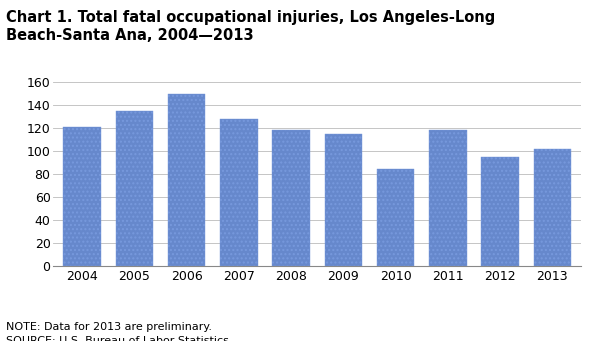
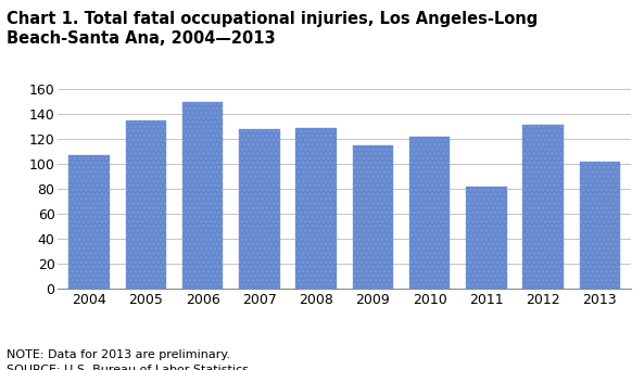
2004: 121 -> 107
2008: 118 -> 129
2010: 84 -> 122
2011: 118 -> 82
2012: 95 -> 131
